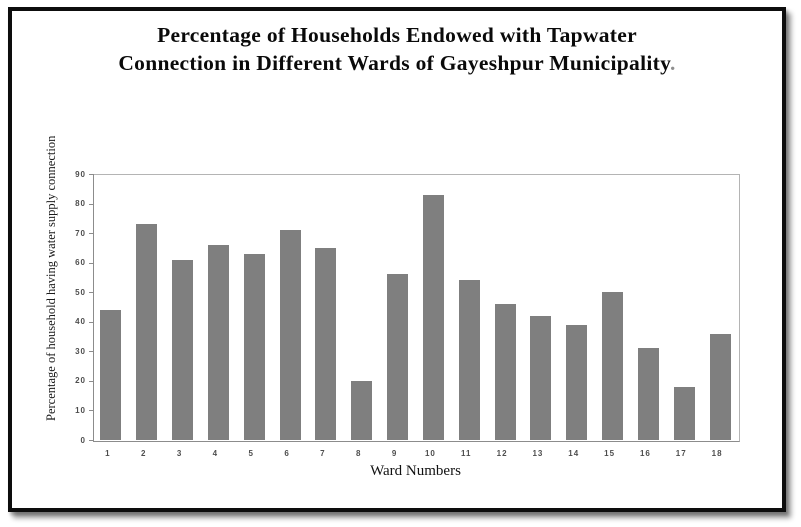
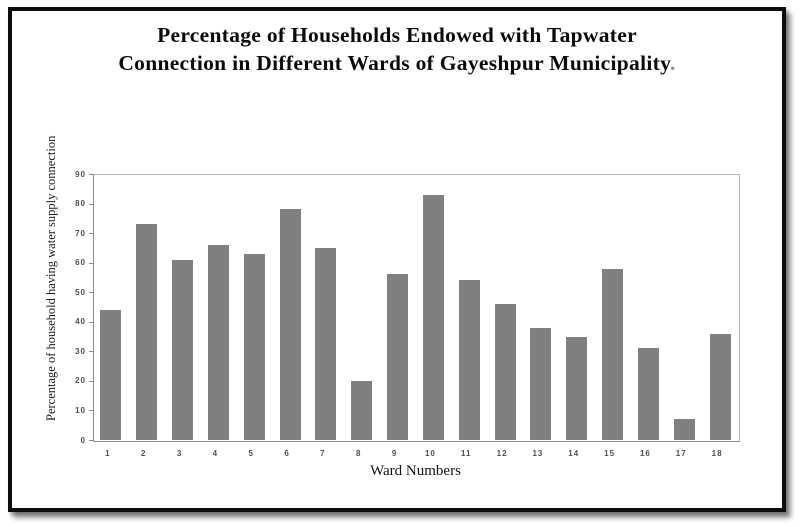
6: 71 -> 78
13: 42 -> 38
14: 39 -> 35
15: 50 -> 58
17: 18 -> 7
